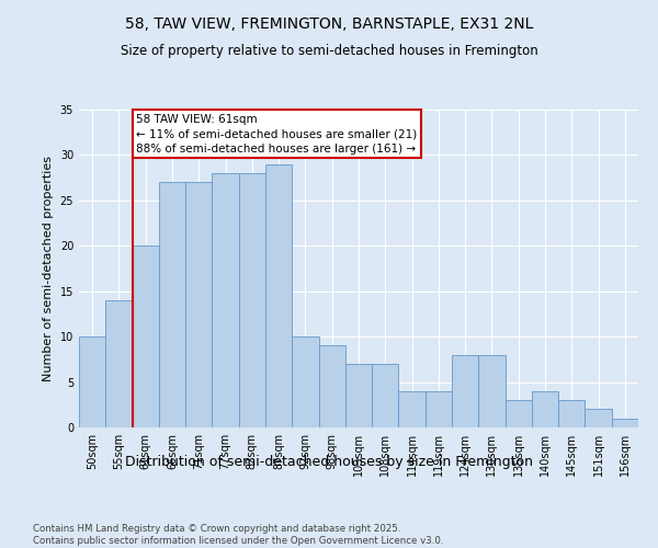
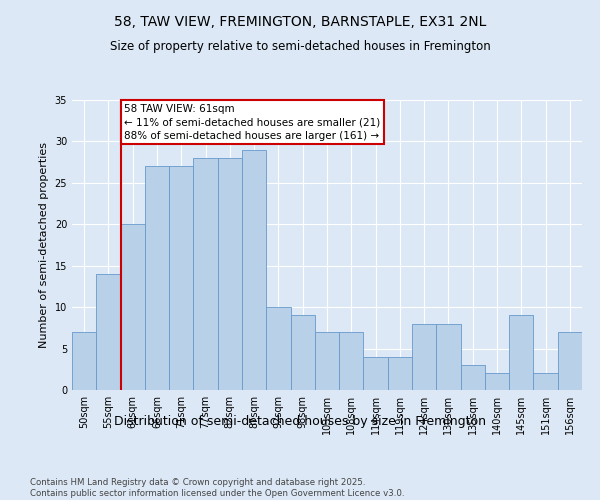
50sqm: 10 -> 7
140sqm: 4 -> 2
145sqm: 3 -> 9
156sqm: 1 -> 7
